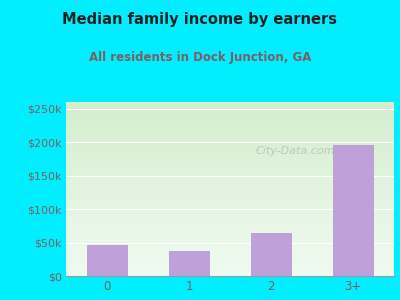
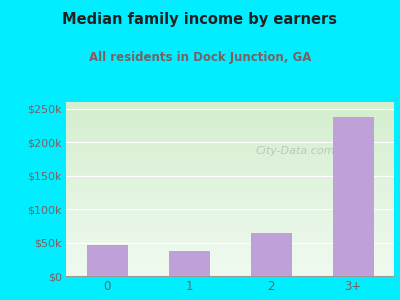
3+: $196k -> $238k
